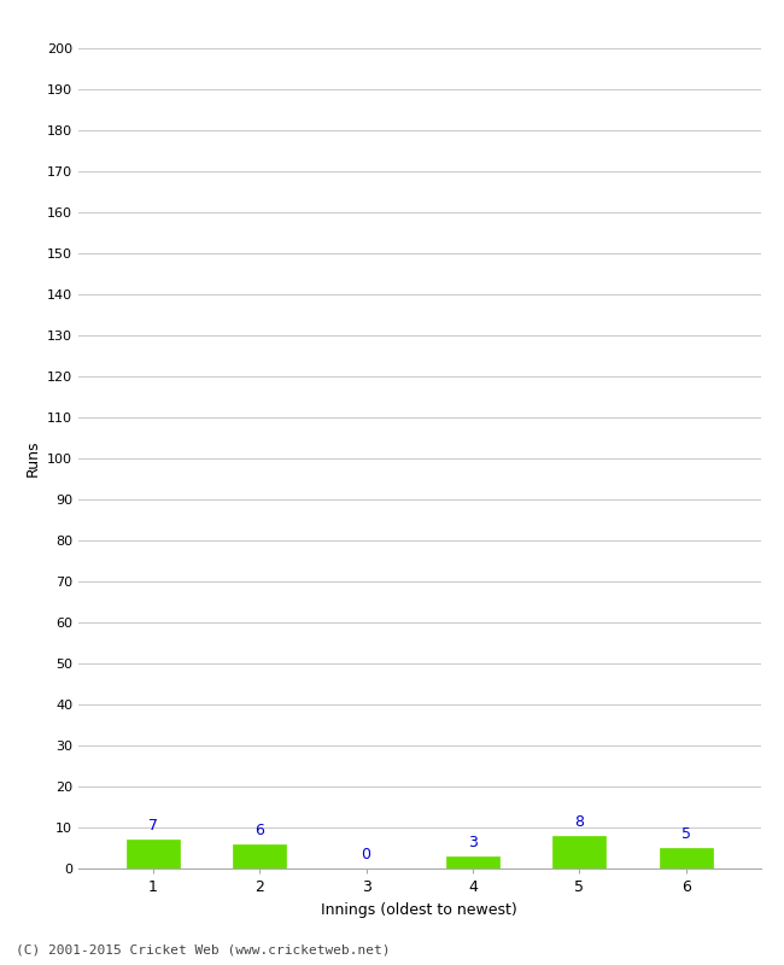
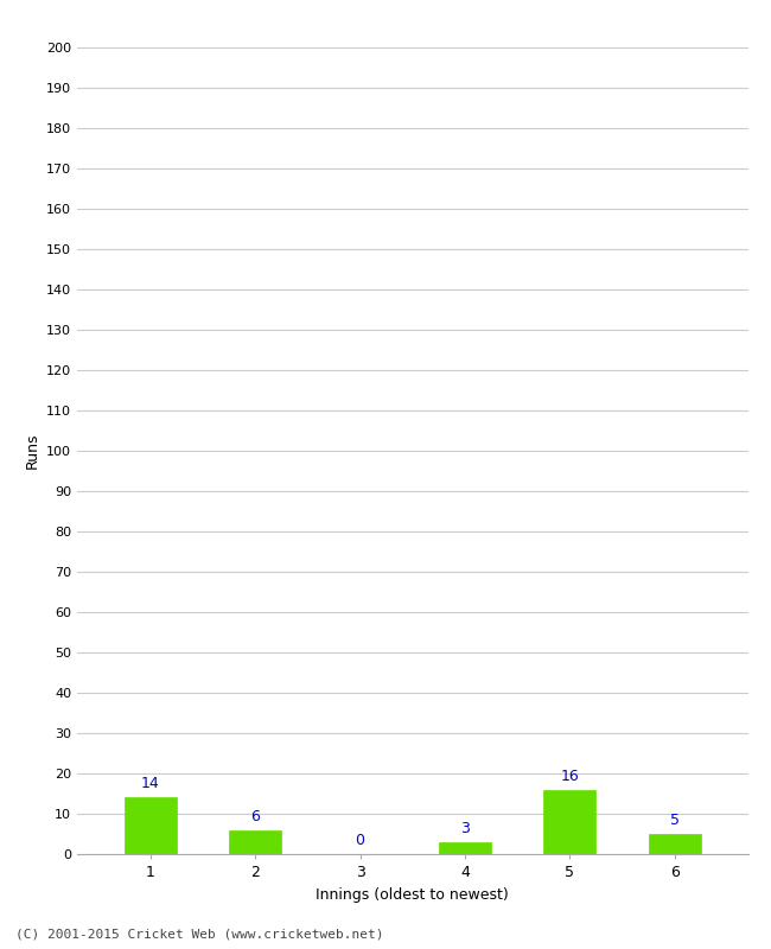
1: 7 -> 14
5: 8 -> 16
